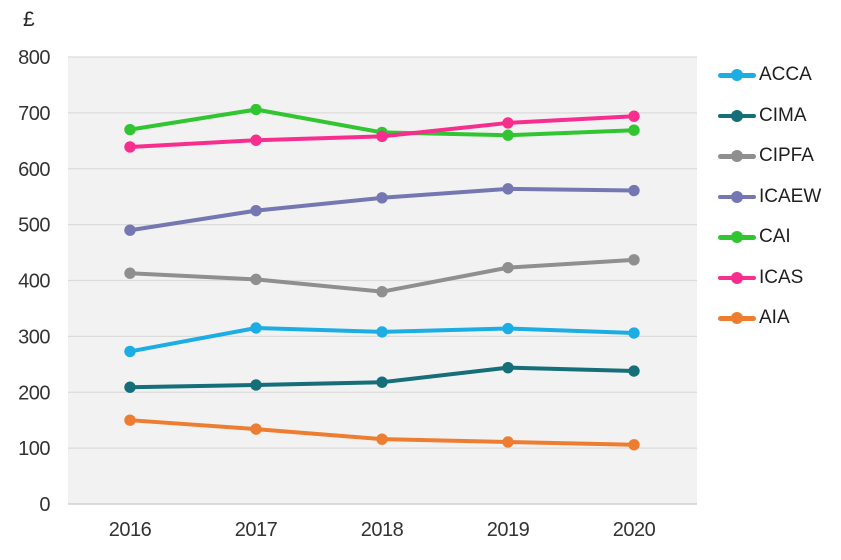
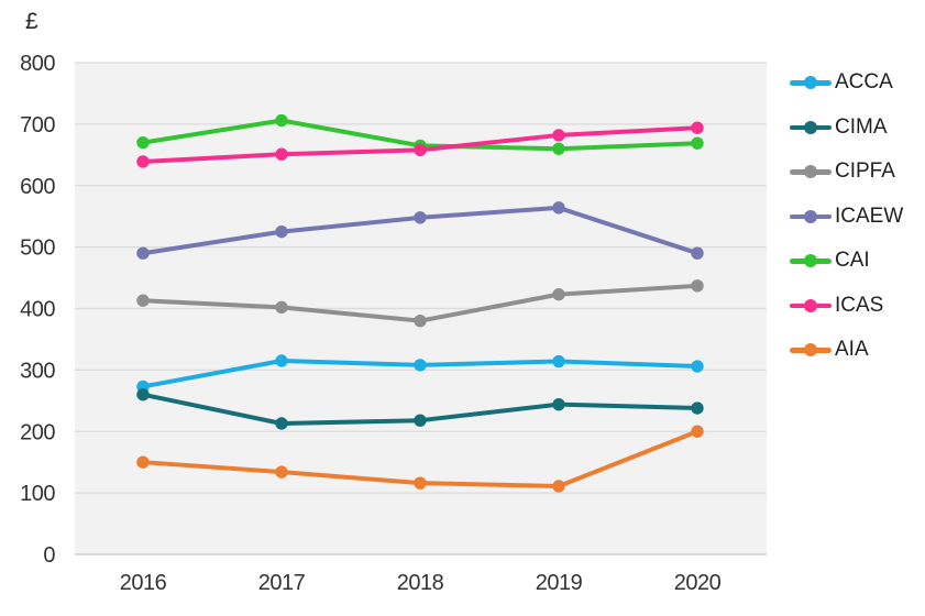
CIMA/2016: 210 -> 260
ICAEW/2020: 560 -> 490
AIA/2020: 110 -> 200
